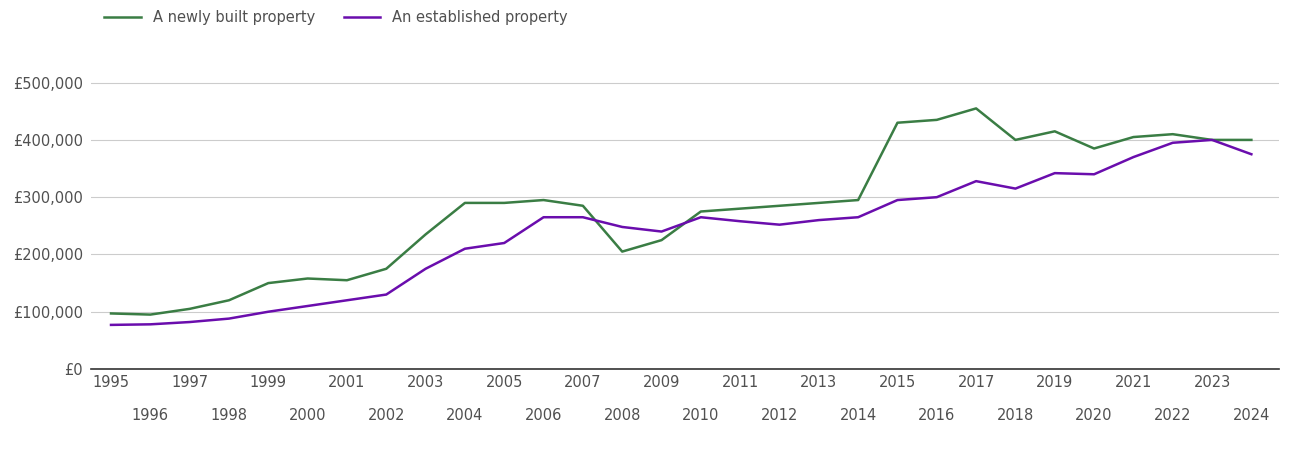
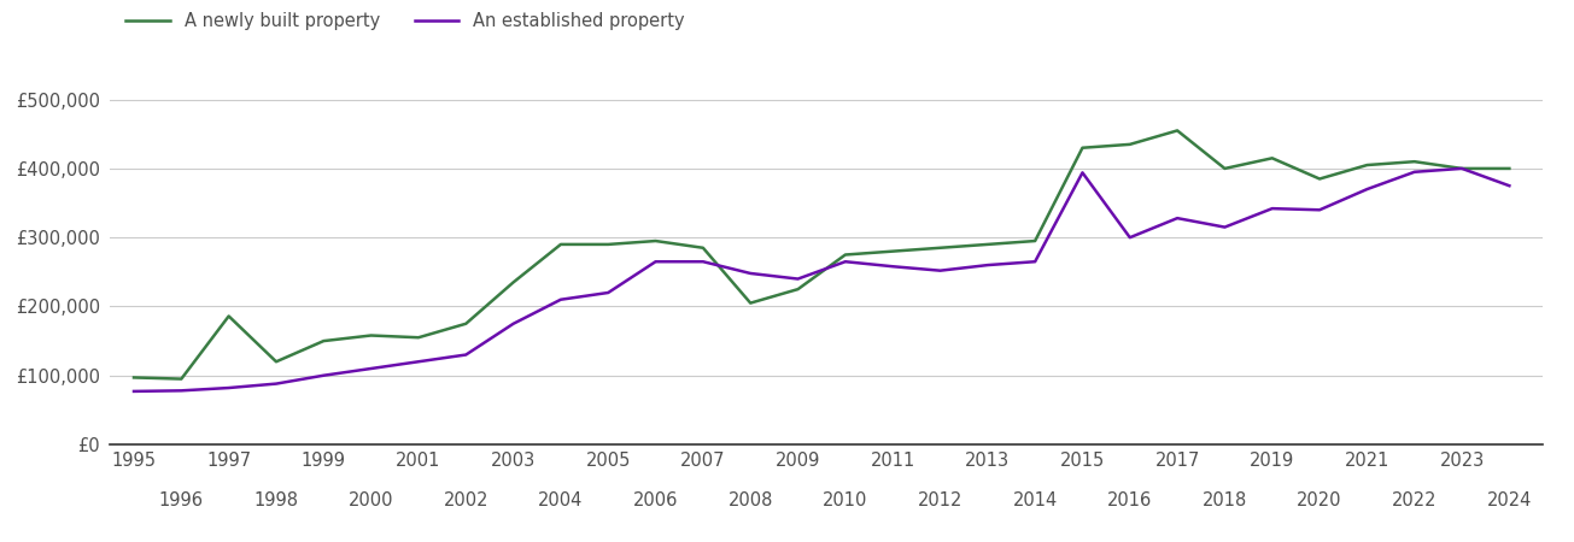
A newly built property/1997: £105,000 -> £186,000
An established property/2015: £295,000 -> £394,000
